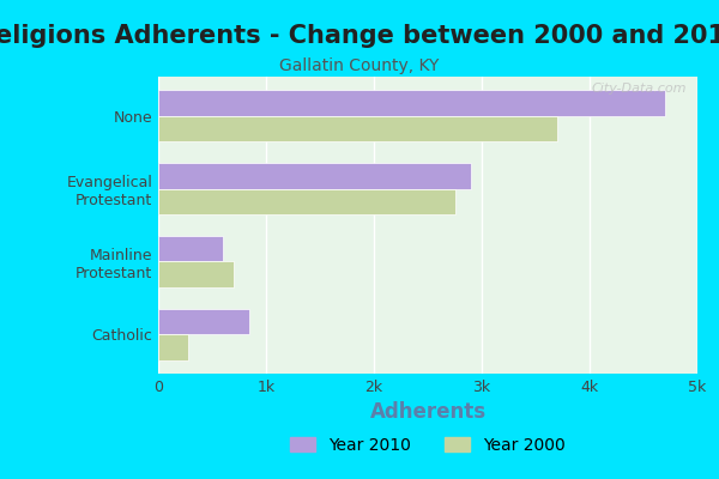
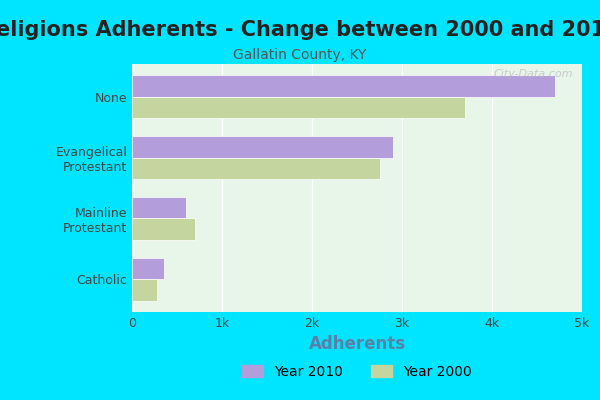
Year 2010/Catholic: 0.84k -> 0.35k
